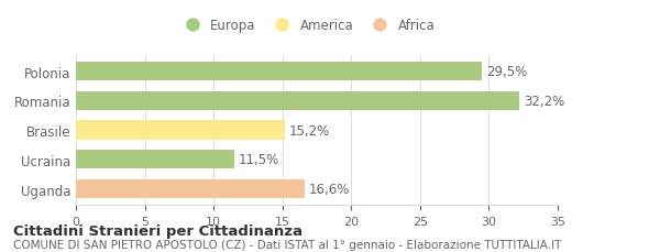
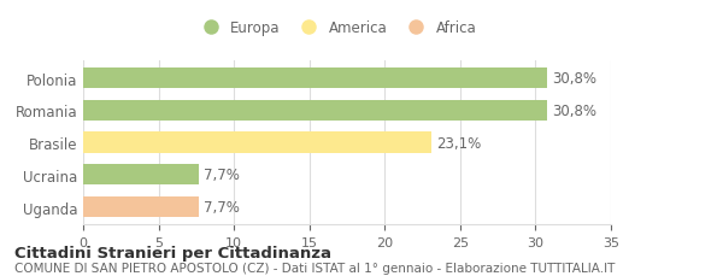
Polonia: 29,5% -> 30,8%
Romania: 32,2% -> 30,8%
Brasile: 15,2% -> 23,1%
Ucraina: 11,5% -> 7,7%
Uganda: 16,6% -> 7,7%
